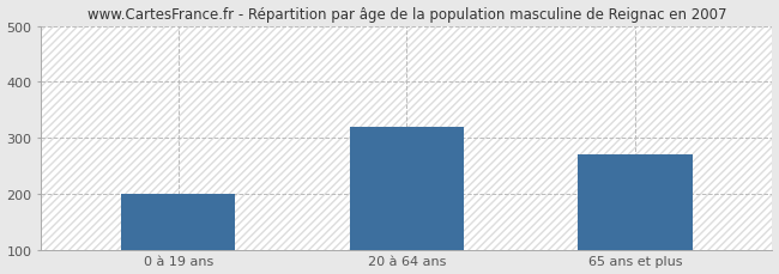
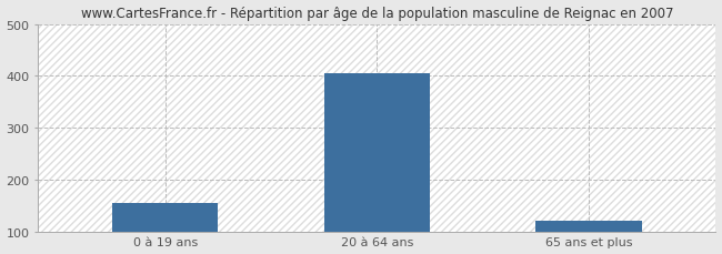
0 à 19 ans: 200 -> 155
20 à 64 ans: 320 -> 404
65 ans et plus: 270 -> 120
